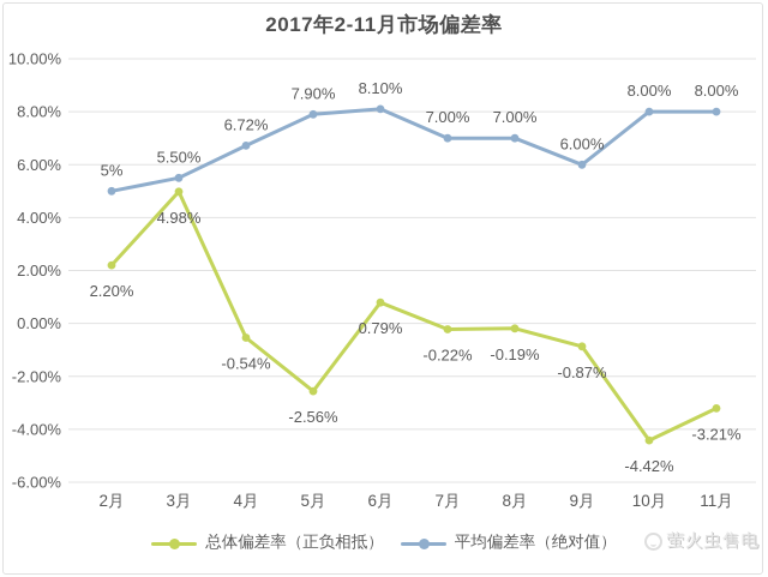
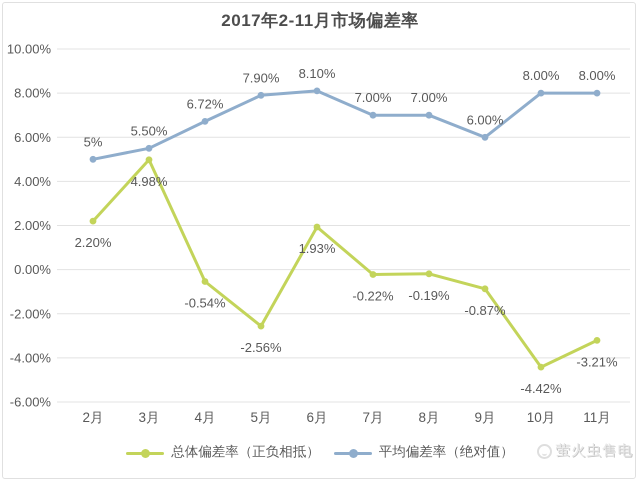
总体偏差率（正负相抵）/6月: 0.79% -> 1.93%
